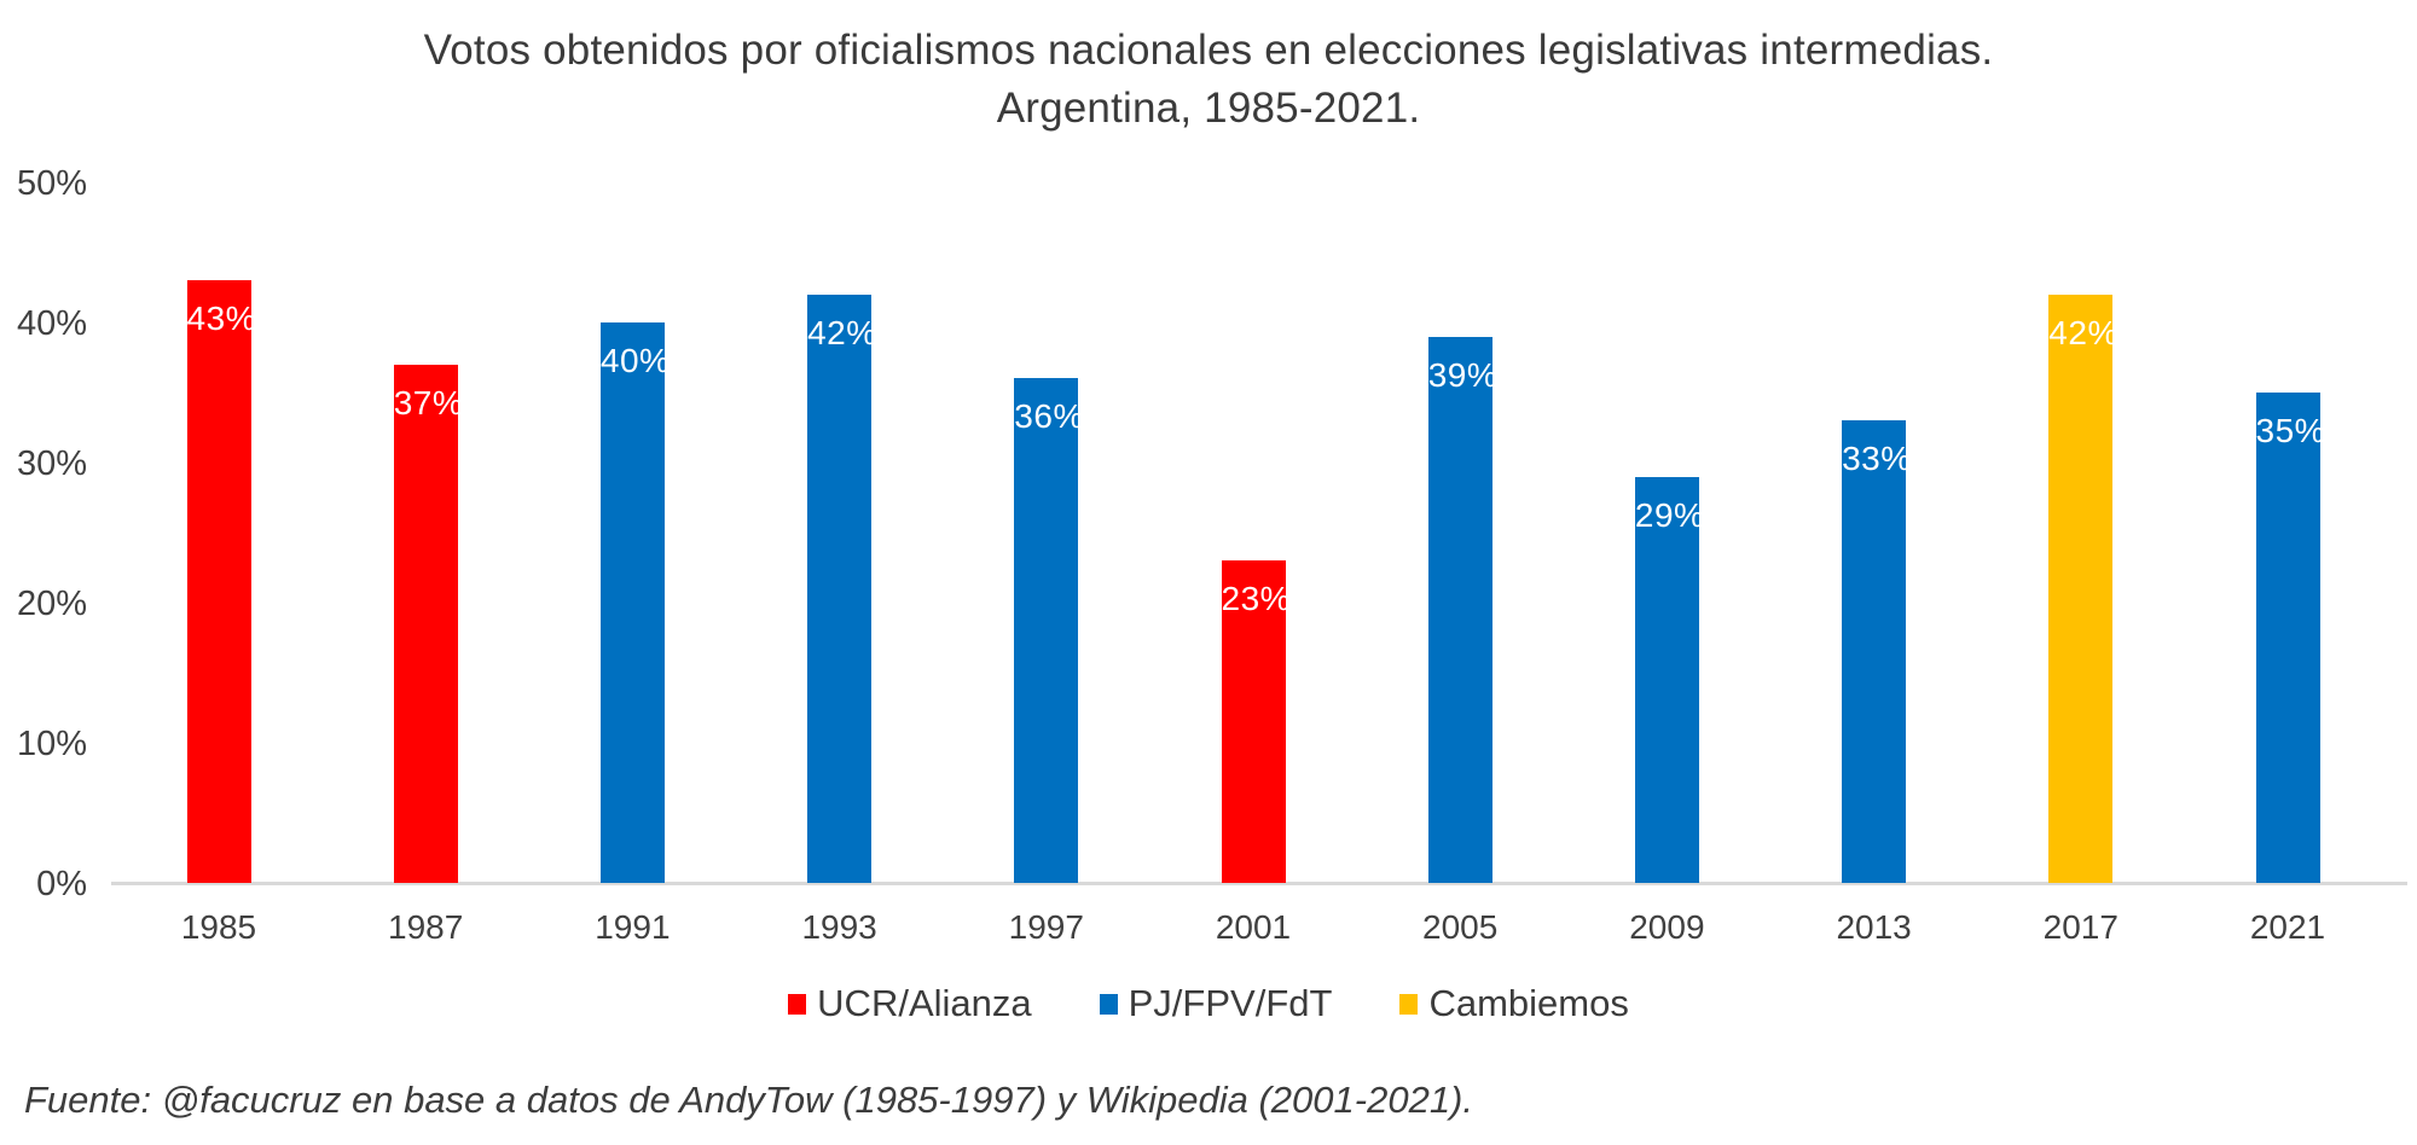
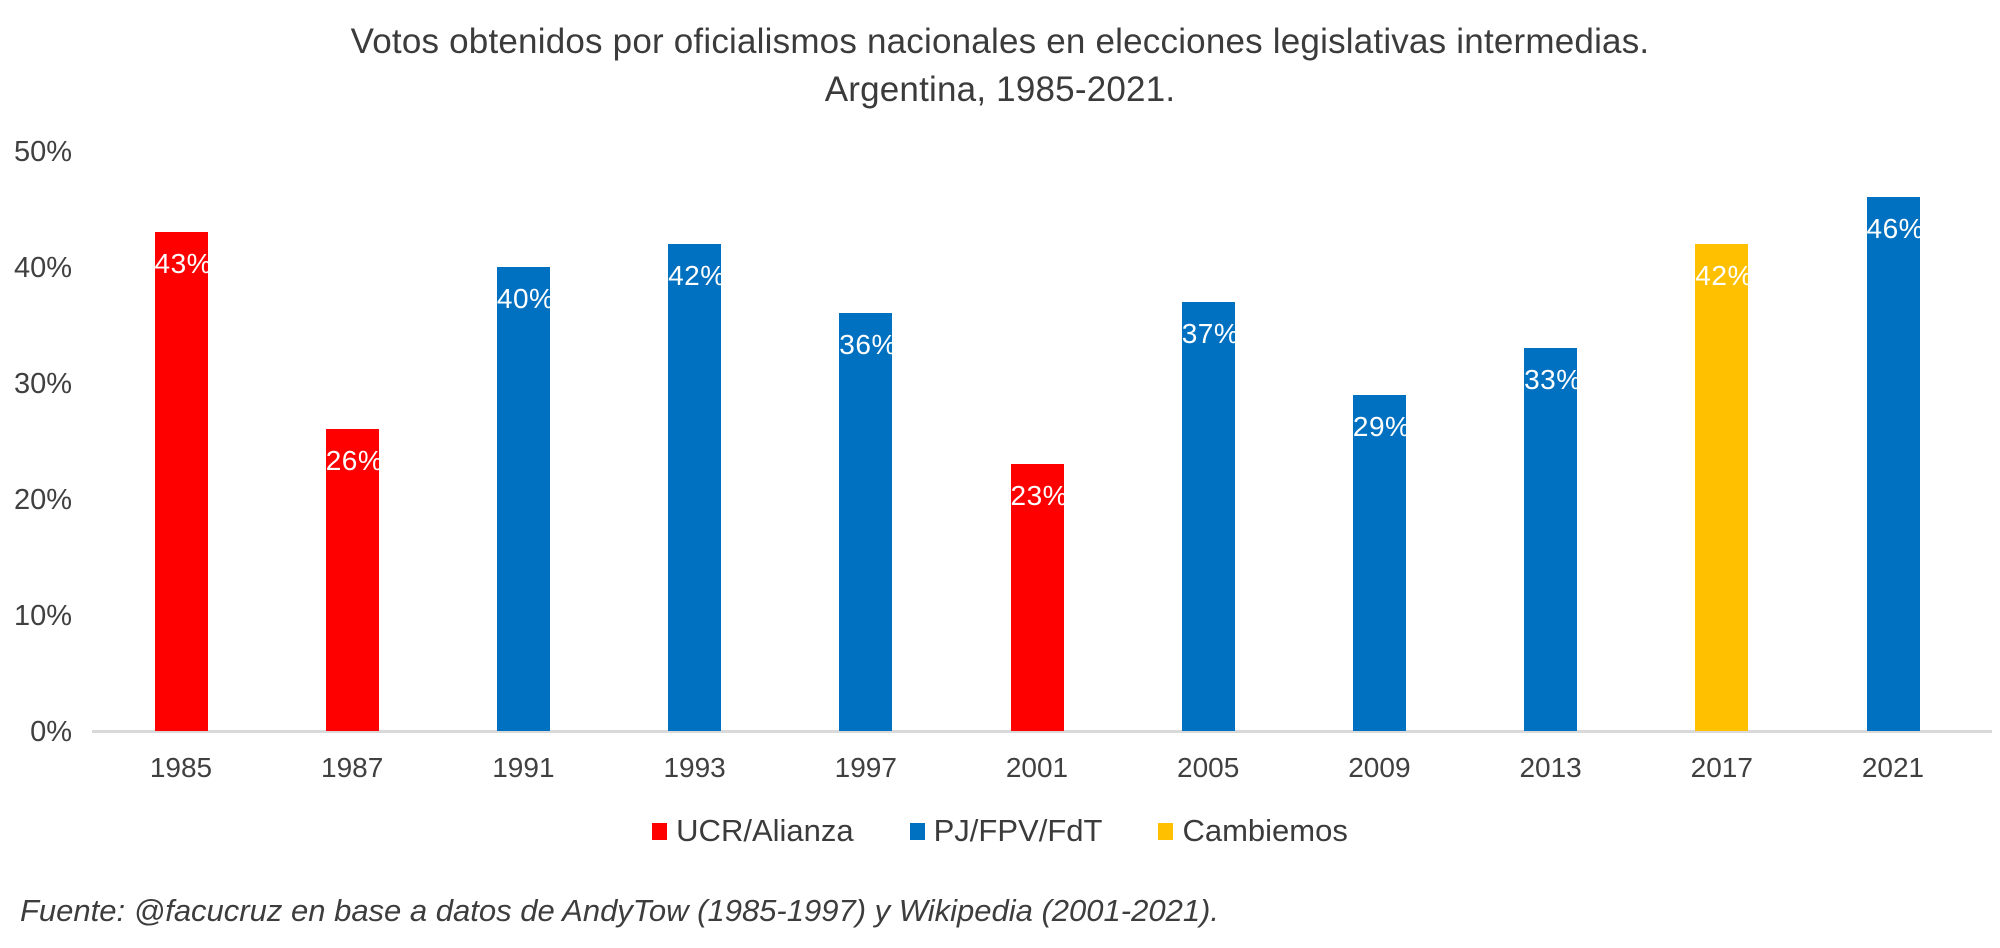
1987: 37% -> 26%
2005: 39% -> 37%
2021: 35% -> 46%
